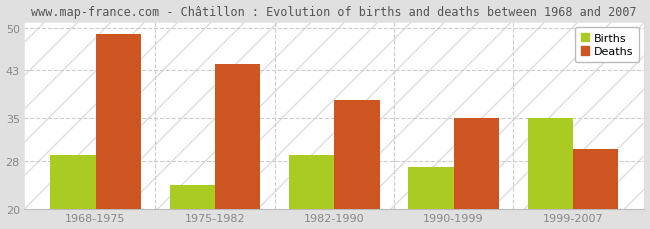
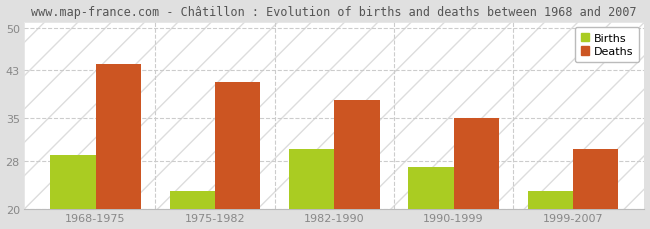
Deaths/1968-1975: 49 -> 44
Births/1975-1982: 24 -> 23
Deaths/1975-1982: 44 -> 41
Births/1982-1990: 29 -> 30
Births/1999-2007: 35 -> 23
